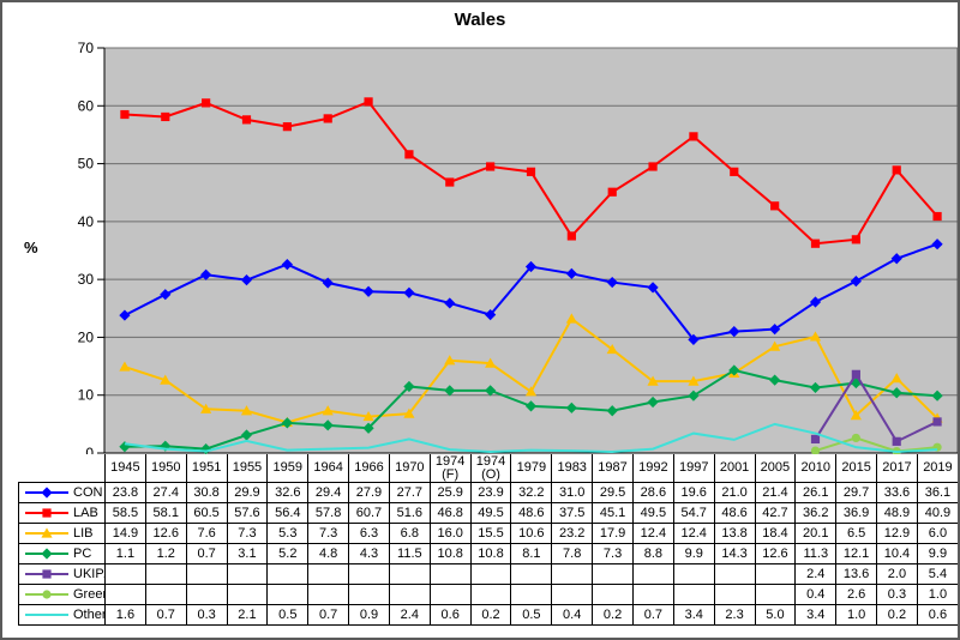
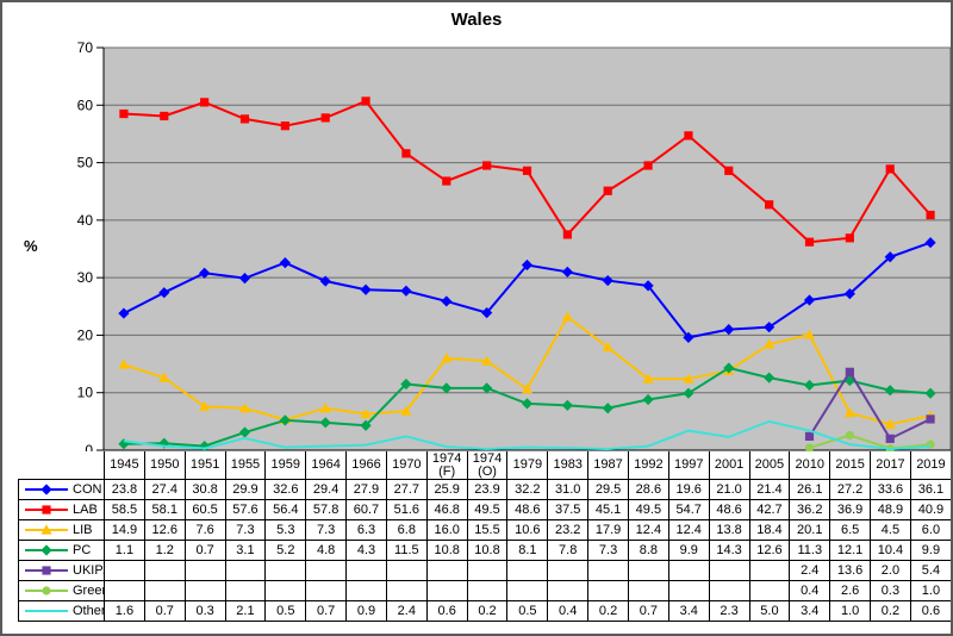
CON/2015: 29.7 -> 27.2
LIB/2017: 12.9 -> 4.5
